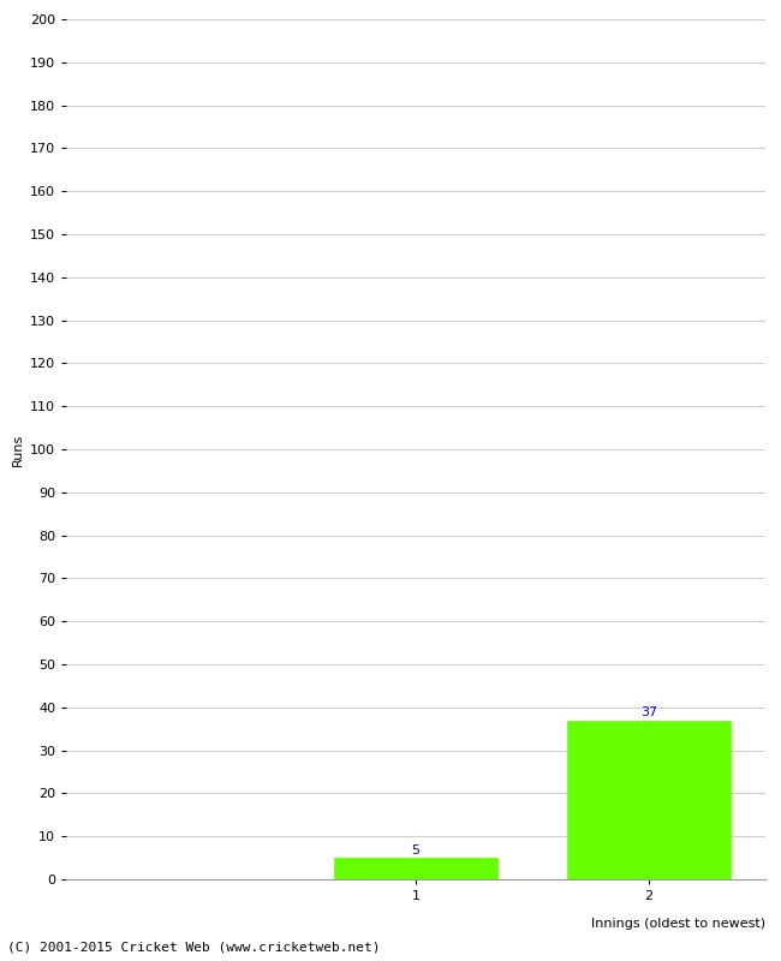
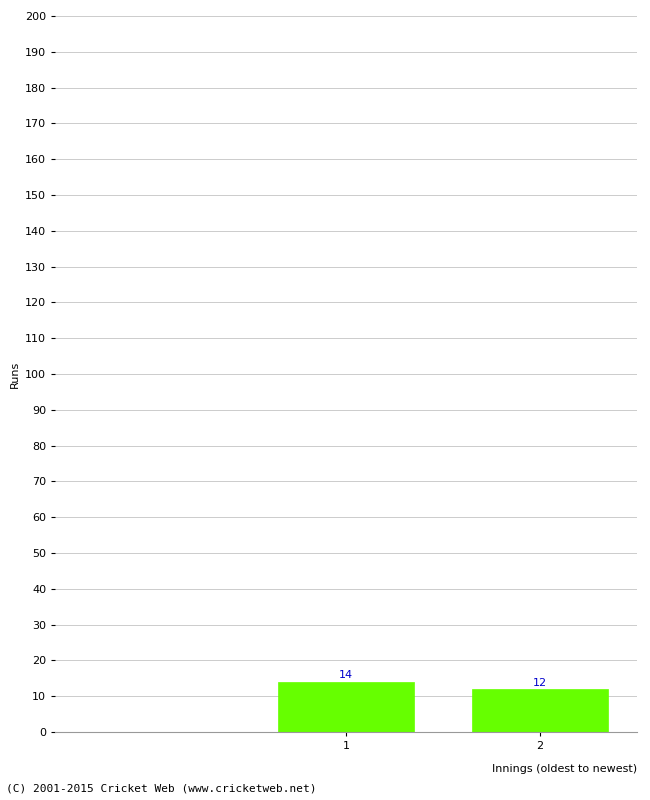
1: 5 -> 14
2: 37 -> 12
